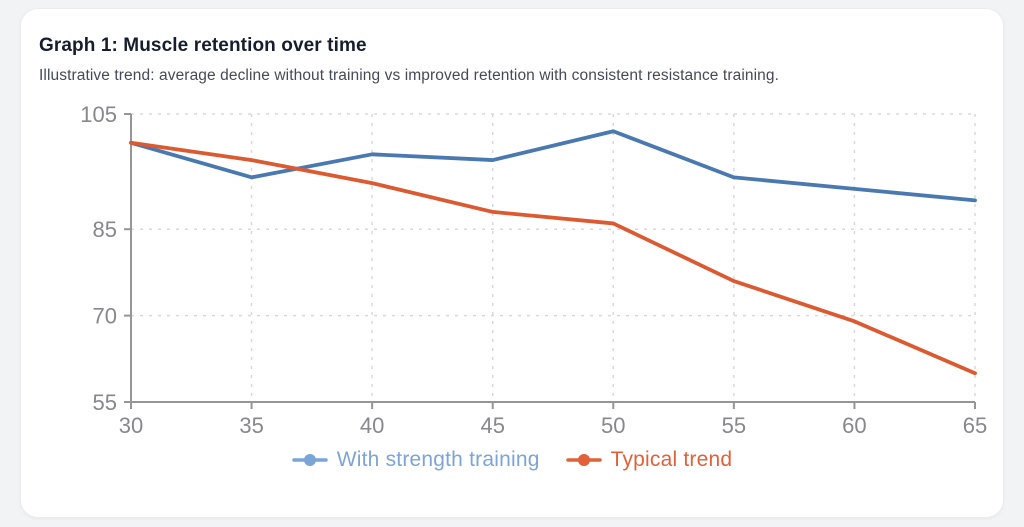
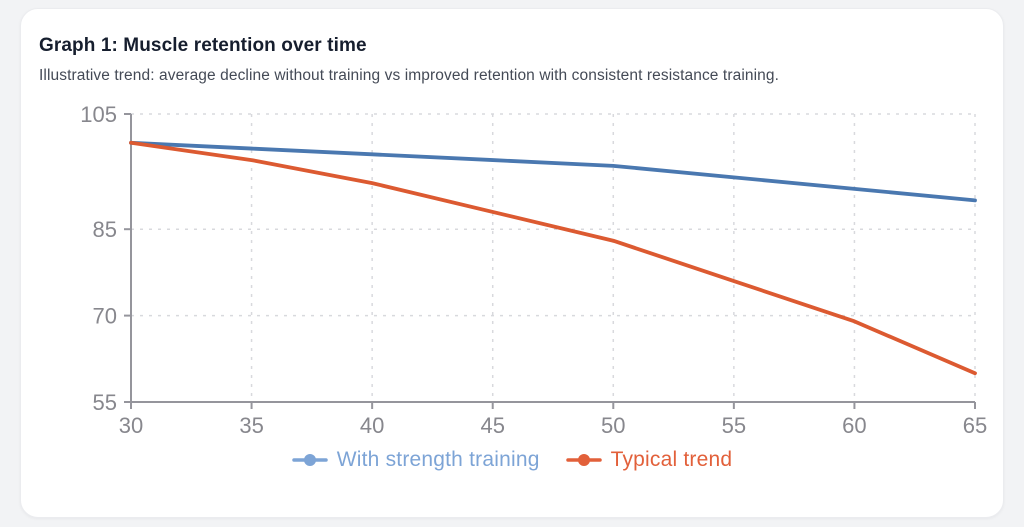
With strength training/35: 94 -> 99
With strength training/50: 102 -> 96
Typical trend/50: 86 -> 83
